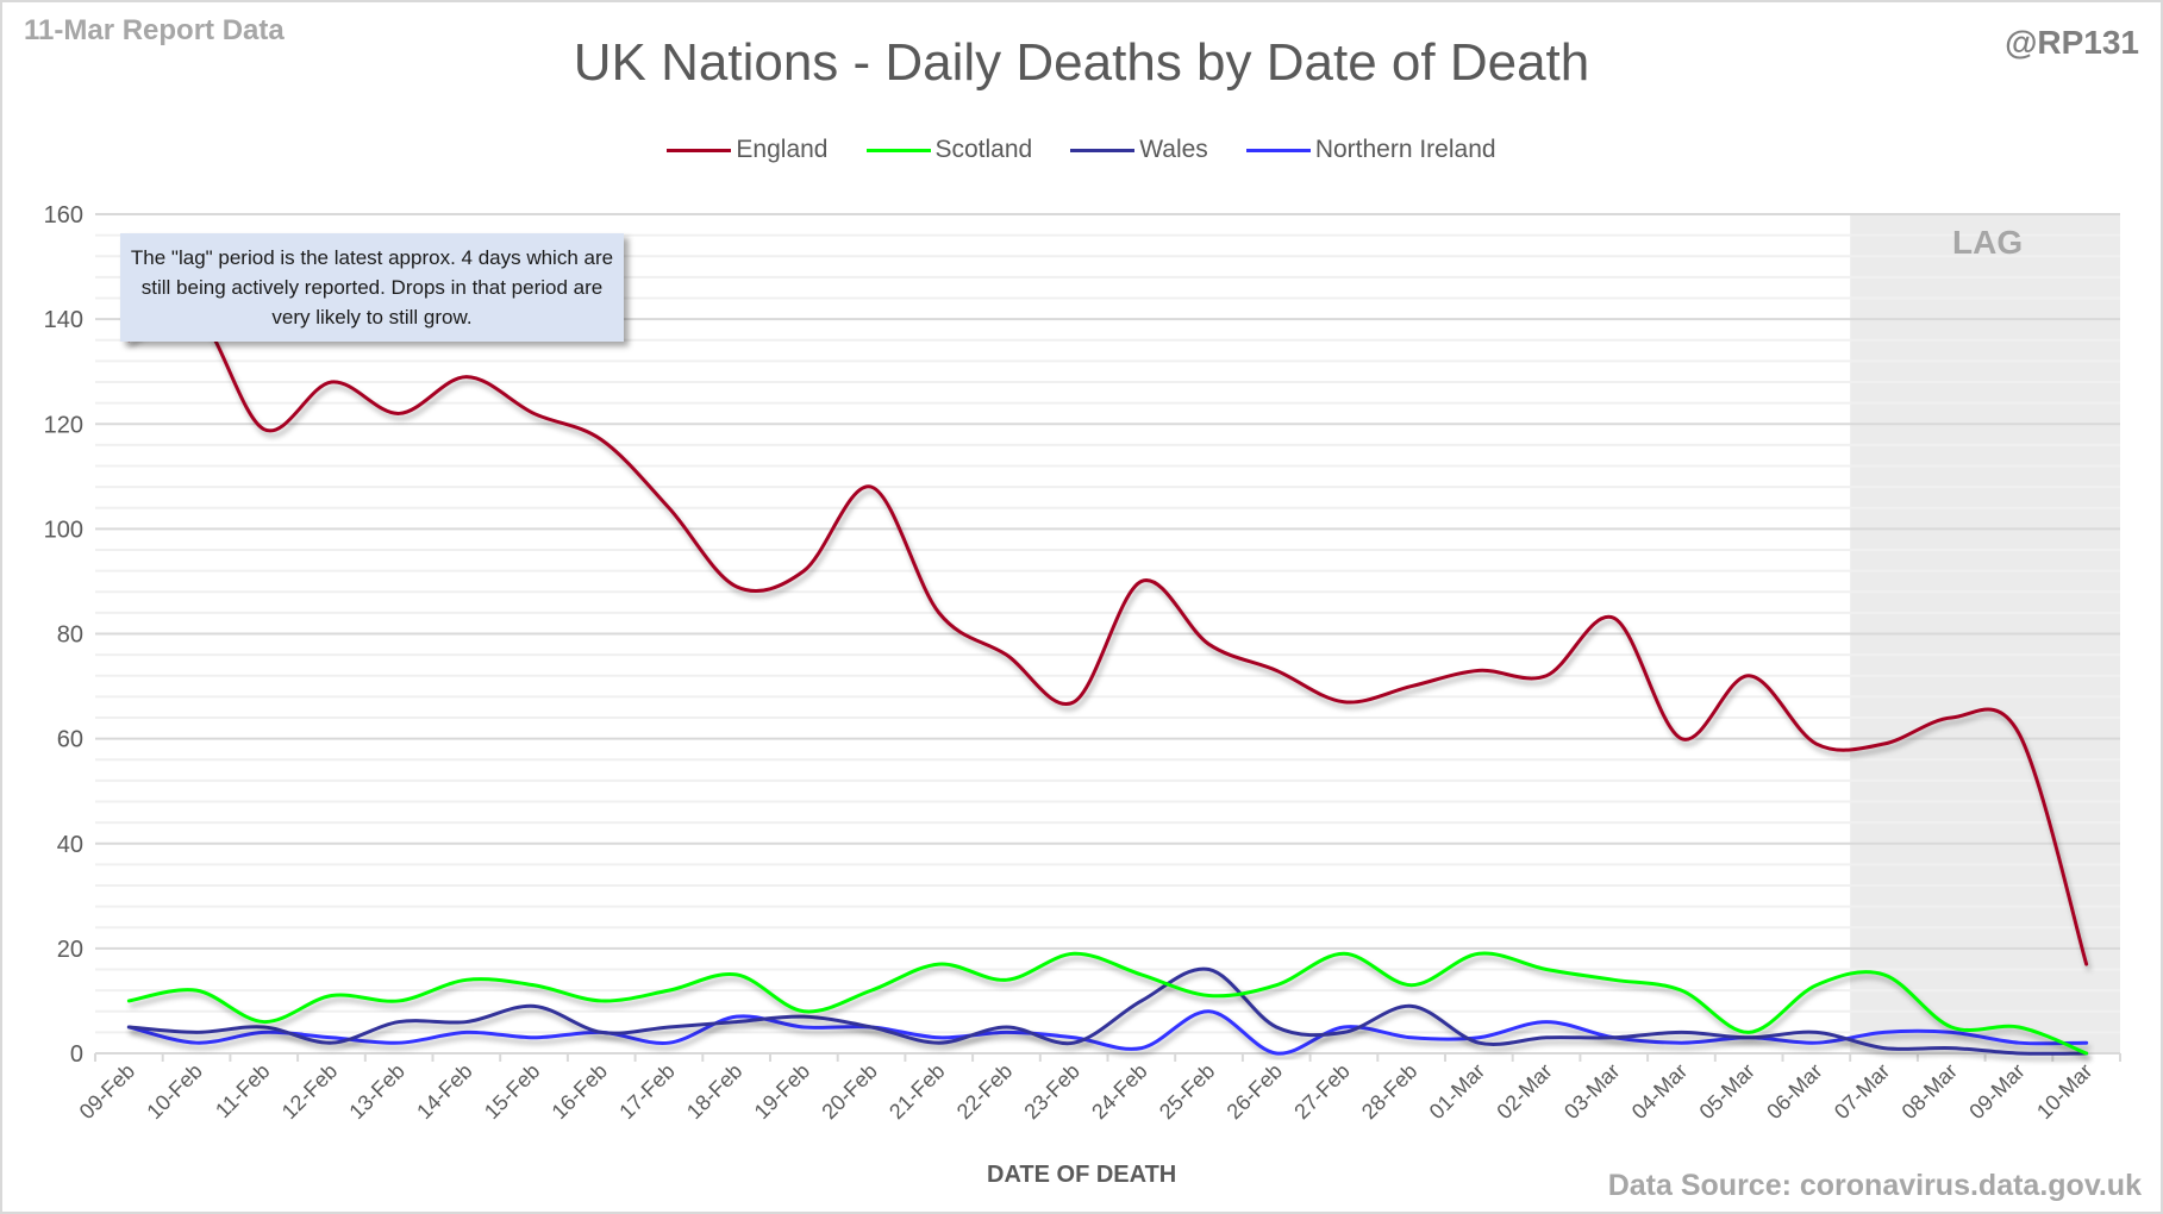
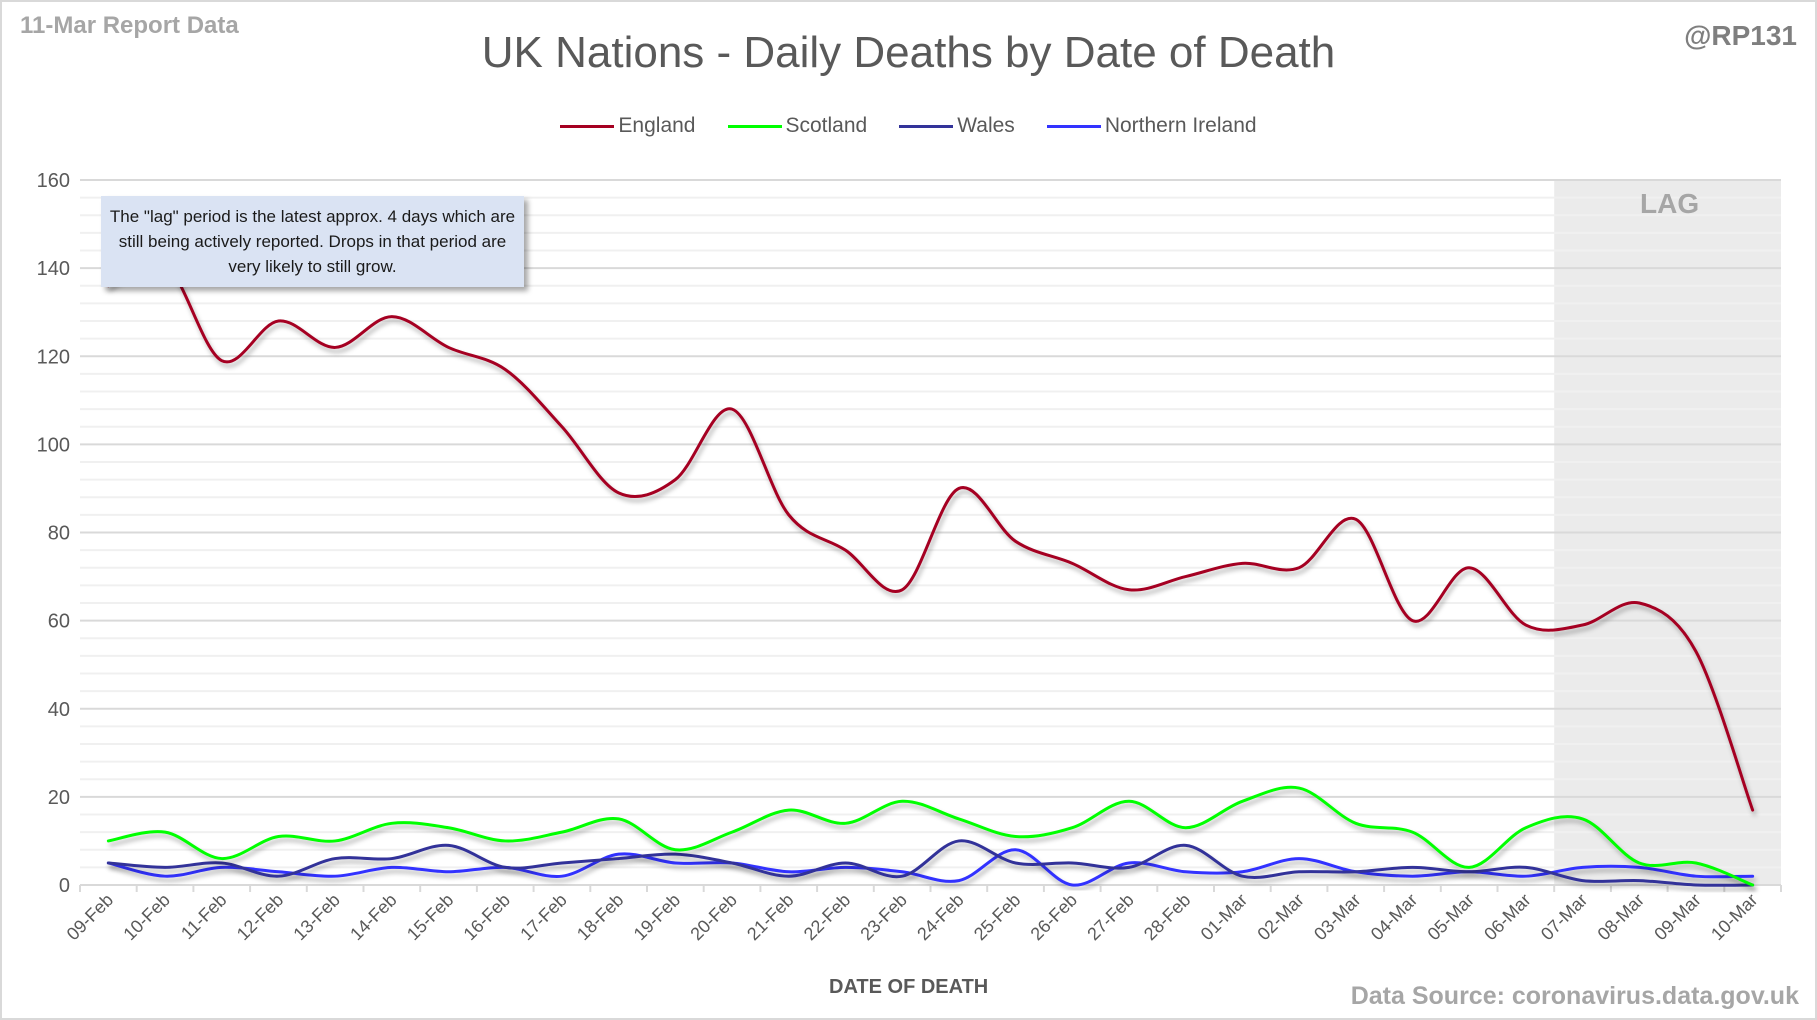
Wales/25-Feb: 16 -> 5
Scotland/02-Mar: 16 -> 22
England/09-Mar: 61 -> 53
